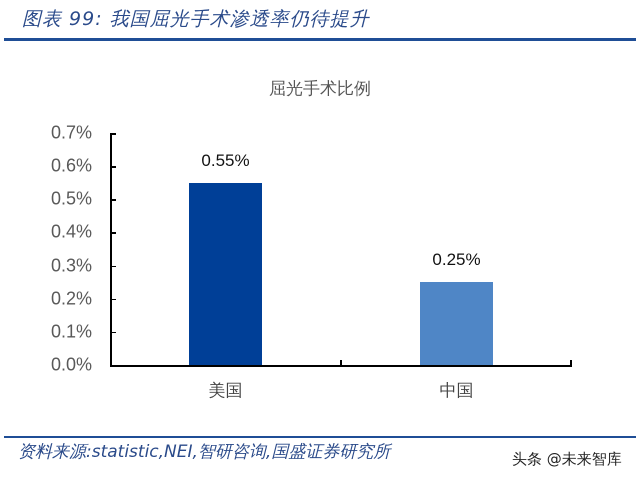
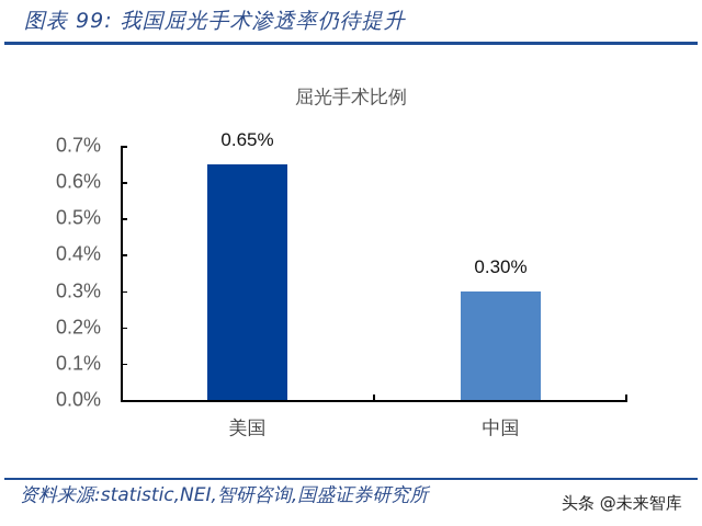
美国: 0.55% -> 0.65%
中国: 0.25% -> 0.30%
